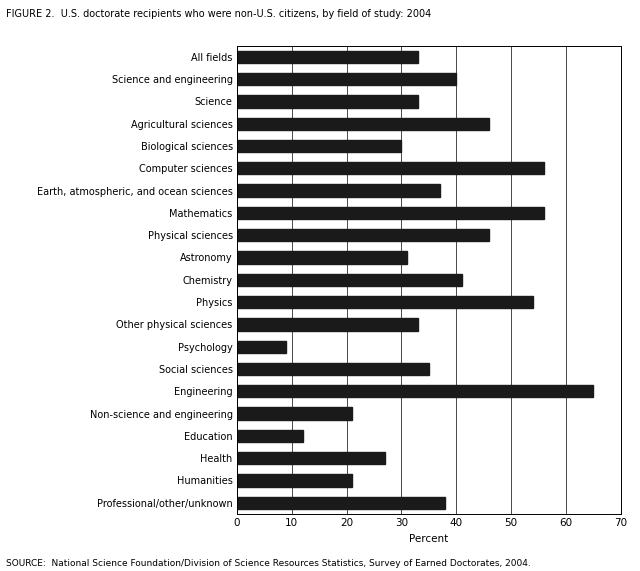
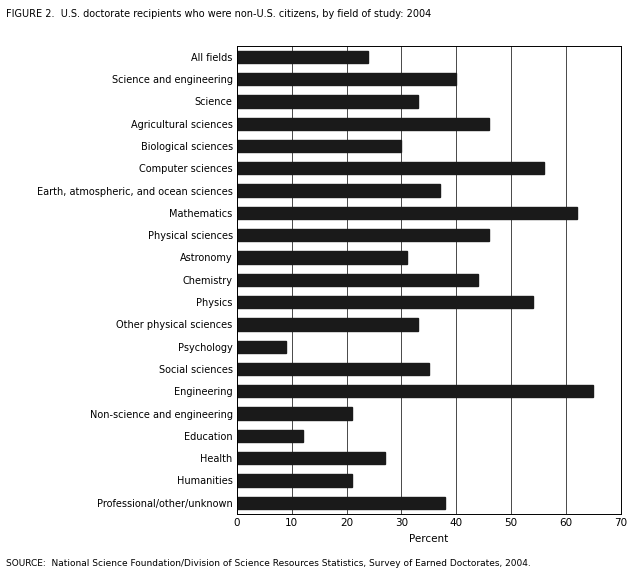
All fields: 33 -> 24
Mathematics: 56 -> 62
Chemistry: 41 -> 44
